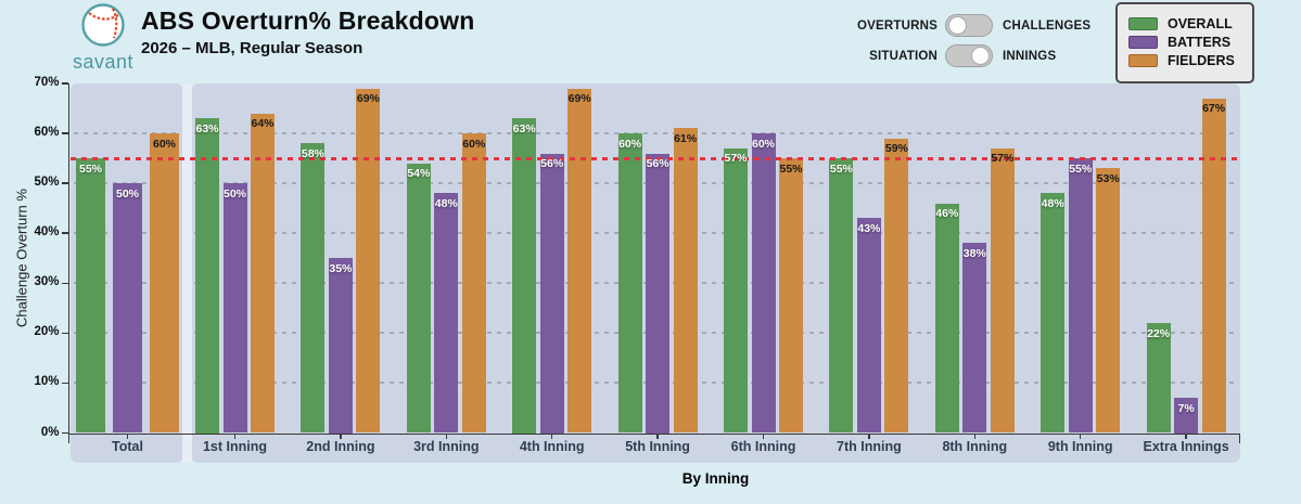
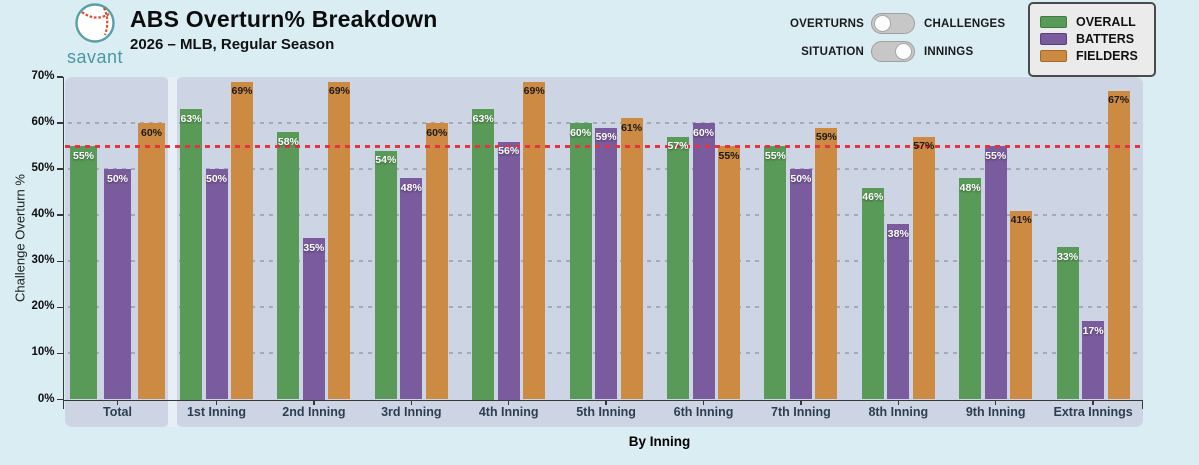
FIELDERS/1st Inning: 64% -> 69%
BATTERS/5th Inning: 56% -> 59%
BATTERS/7th Inning: 43% -> 50%
FIELDERS/9th Inning: 53% -> 41%
OVERALL/Extra Innings: 22% -> 33%
BATTERS/Extra Innings: 7% -> 17%
